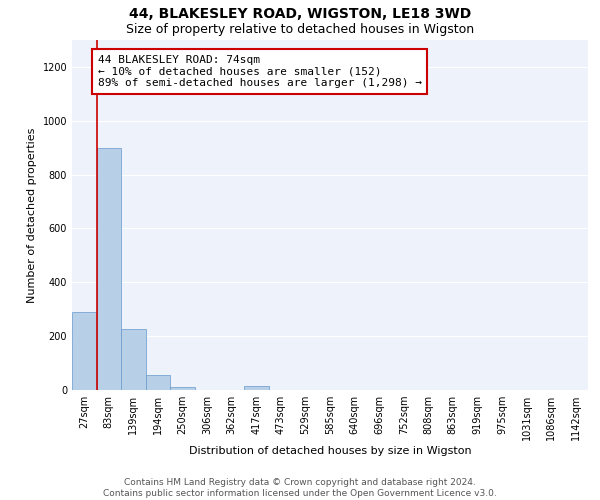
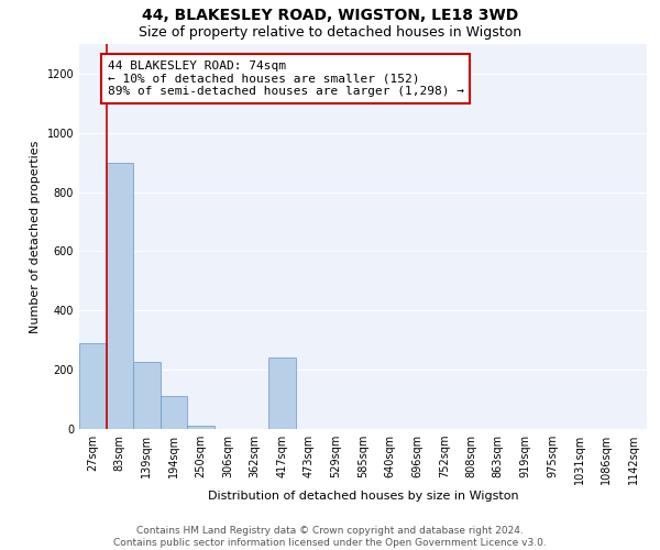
194sqm: 55 -> 110
417sqm: 15 -> 240
